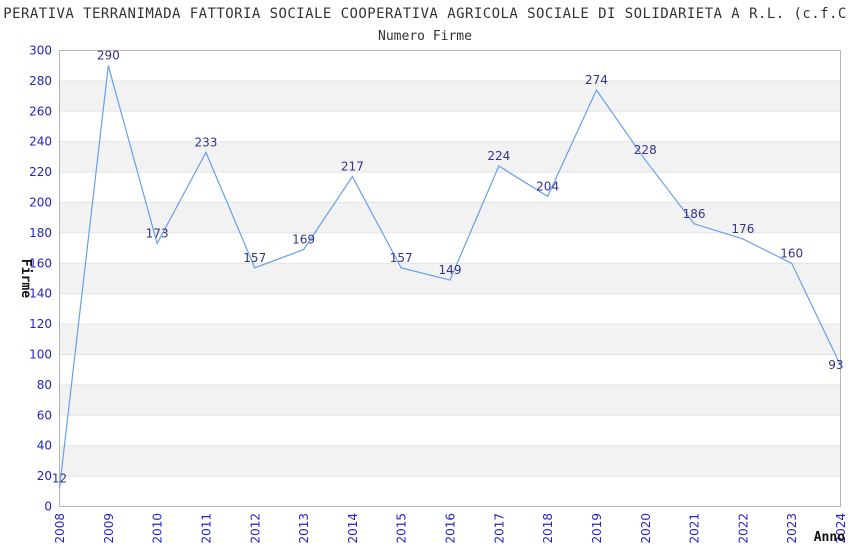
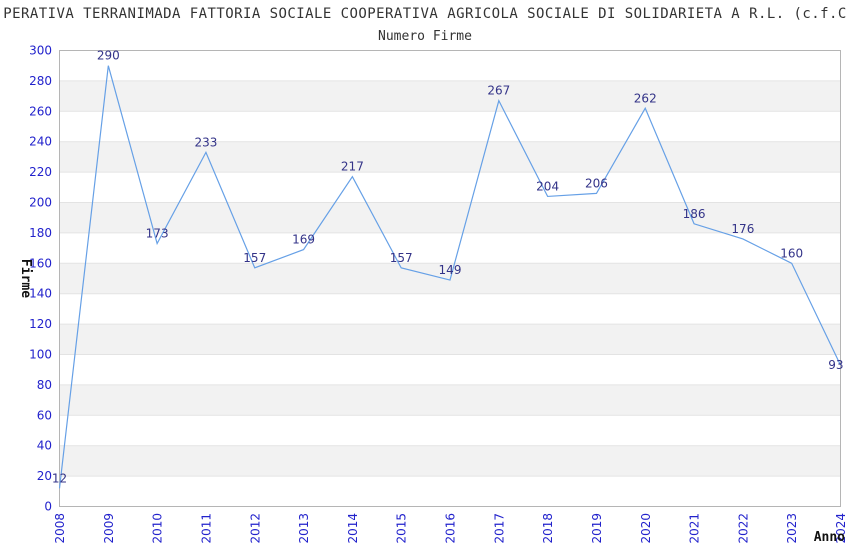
2017: 224 -> 267
2019: 274 -> 206
2020: 228 -> 262
